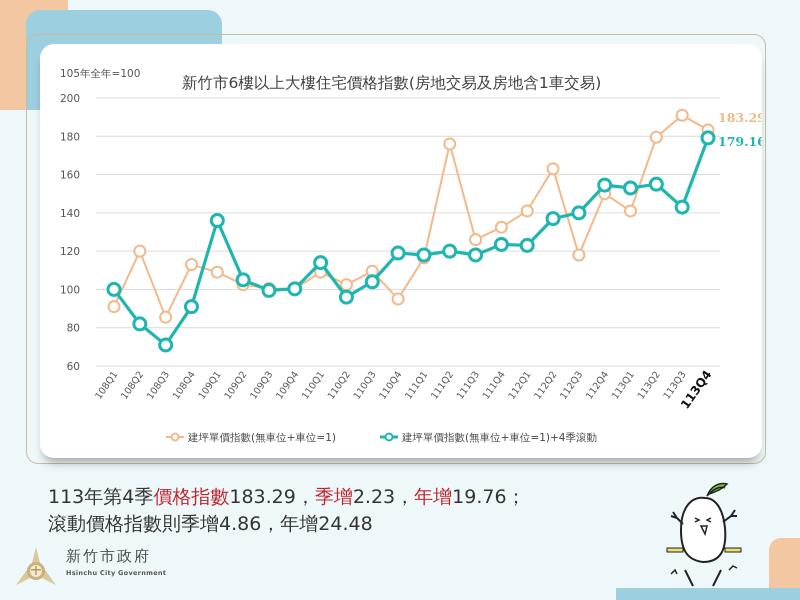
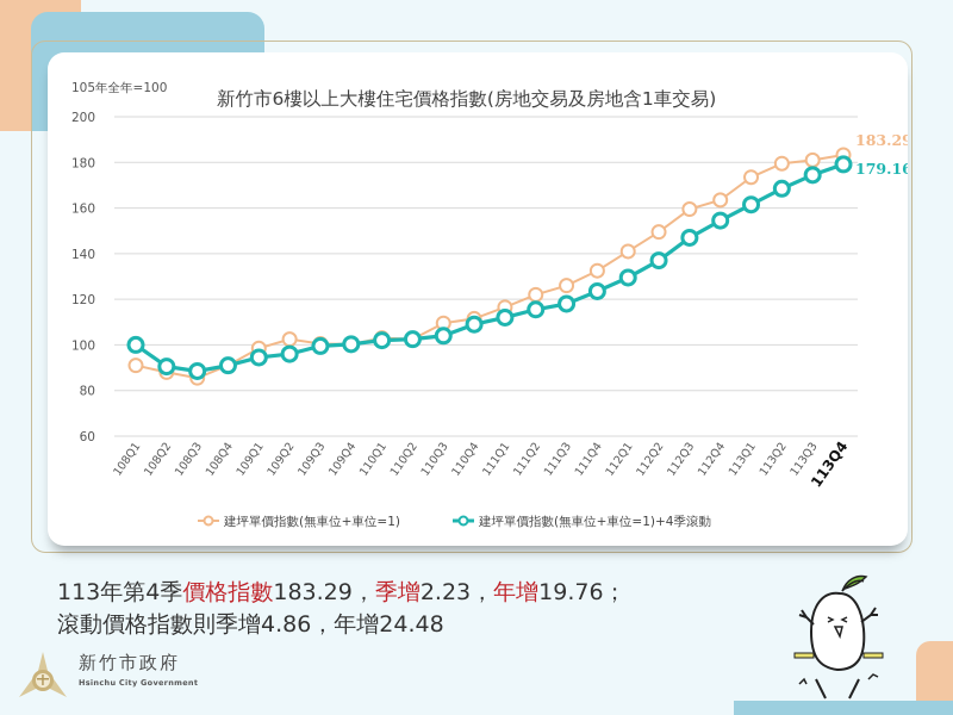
建坪單價指數(無車位+車位=1)/108Q2: 120 -> 88
建坪單價指數(無車位+車位=1)+4季滾動/108Q2: 82 -> 90
建坪單價指數(無車位+車位=1)+4季滾動/108Q3: 71 -> 88
建坪單價指數(無車位+車位=1)/108Q4: 113 -> 91
建坪單價指數(無車位+車位=1)/109Q1: 109 -> 98
建坪單價指數(無車位+車位=1)+4季滾動/109Q1: 136 -> 94
建坪單價指數(無車位+車位=1)+4季滾動/109Q2: 105 -> 96
建坪單價指數(無車位+車位=1)/110Q1: 109 -> 103
建坪單價指數(無車位+車位=1)+4季滾動/110Q1: 114 -> 102
建坪單價指數(無車位+車位=1)+4季滾動/110Q2: 96 -> 102
建坪單價指數(無車位+車位=1)/110Q4: 95 -> 112
建坪單價指數(無車位+車位=1)+4季滾動/110Q4: 119 -> 109
建坪單價指數(無車位+車位=1)+4季滾動/111Q1: 118 -> 112
建坪單價指數(無車位+車位=1)/111Q2: 176 -> 122
建坪單價指數(無車位+車位=1)+4季滾動/111Q2: 120 -> 116
建坪單價指數(無車位+車位=1)+4季滾動/112Q1: 123 -> 130
建坪單價指數(無車位+車位=1)/112Q2: 163 -> 150
建坪單價指數(無車位+車位=1)/112Q3: 118 -> 160
建坪單價指數(無車位+車位=1)+4季滾動/112Q3: 140 -> 147
建坪單價指數(無車位+車位=1)/112Q4: 150 -> 164
建坪單價指數(無車位+車位=1)/113Q1: 141 -> 174
建坪單價指數(無車位+車位=1)+4季滾動/113Q1: 153 -> 162
建坪單價指數(無車位+車位=1)+4季滾動/113Q2: 155 -> 168
建坪單價指數(無車位+車位=1)/113Q3: 191 -> 181
建坪單價指數(無車位+車位=1)+4季滾動/113Q3: 143 -> 174
